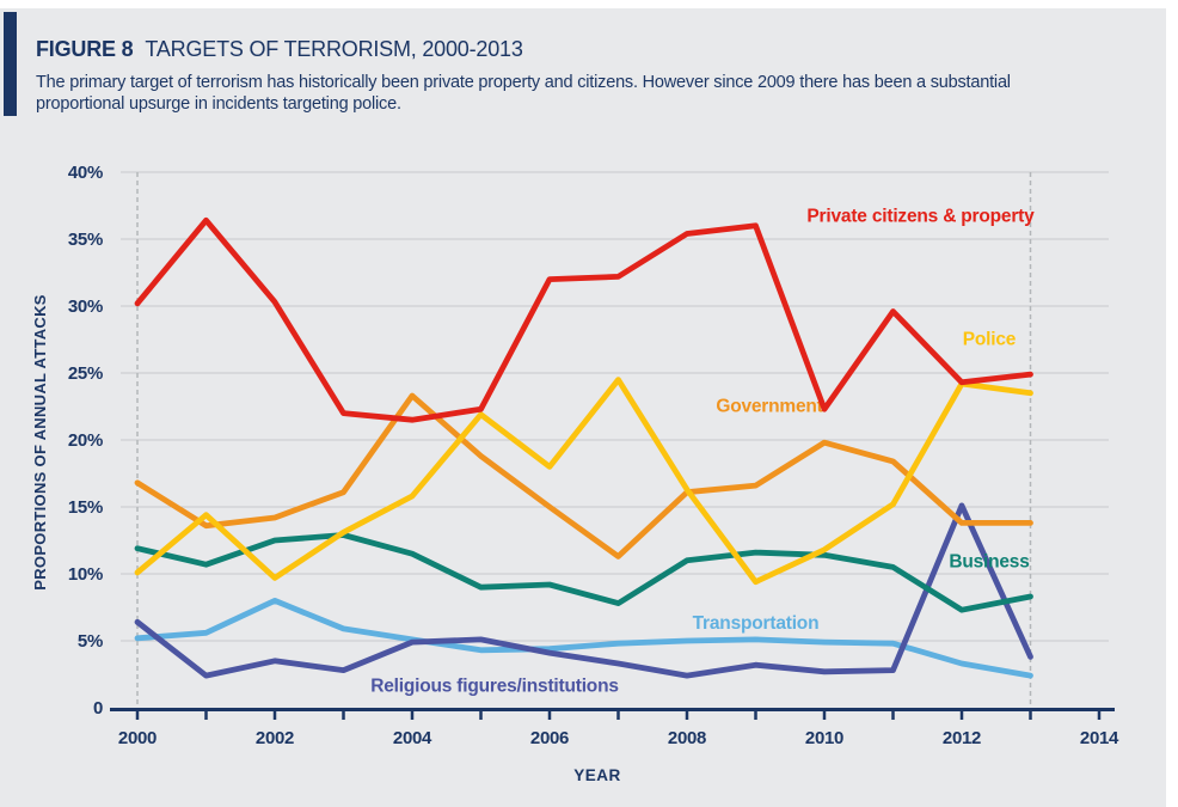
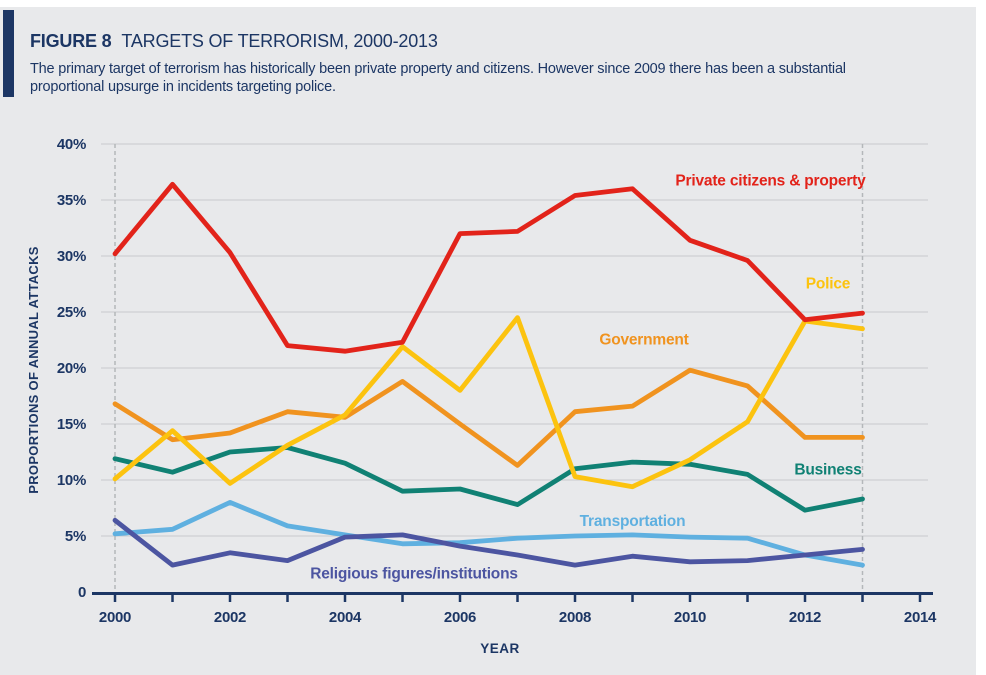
Government/2004: 23.3% -> 15.6%
Police/2008: 16.3% -> 10.3%
Private citizens & property/2010: 22.3% -> 31.4%
Religious figures/institutions/2012: 15.1% -> 3.3%
